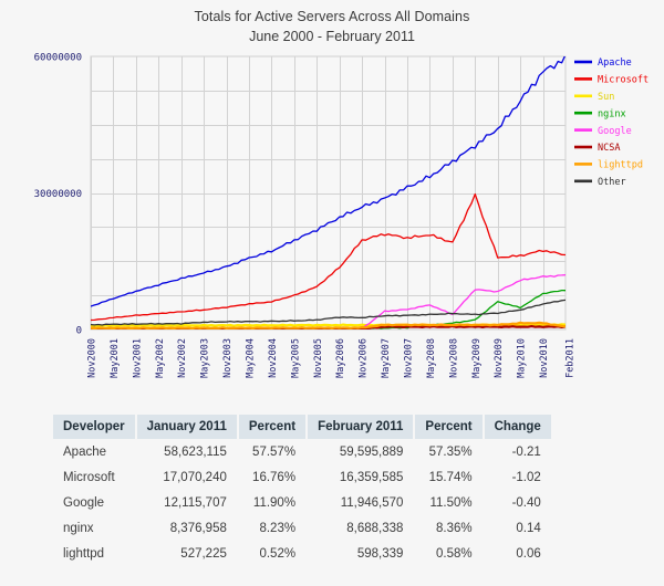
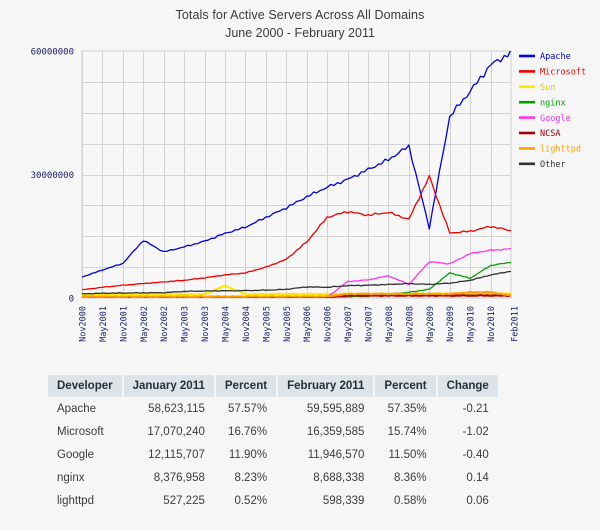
Apache/May2002: 10000000 -> 14000000
Sun/May2004: 1000000 -> 3000000
Apache/May2009: 40000000 -> 17000000
